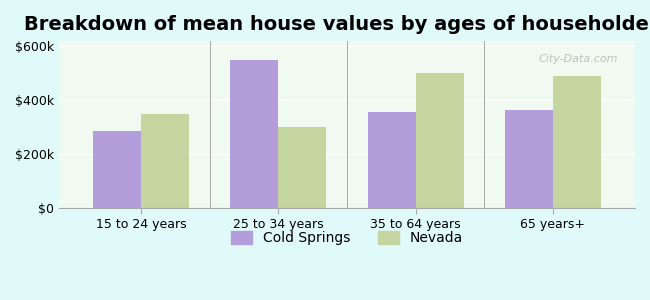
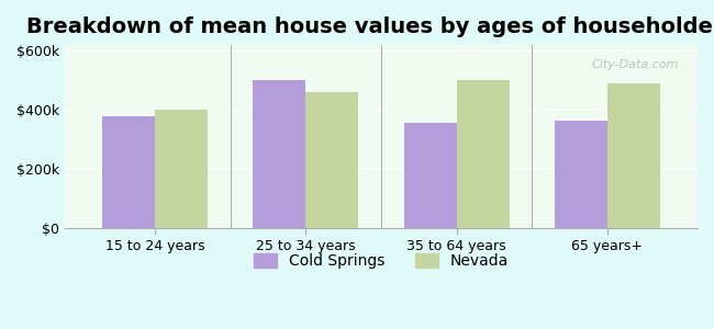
Cold Springs/15 to 24 years: $285k -> $380k
Nevada/15 to 24 years: $350k -> $400k
Cold Springs/25 to 34 years: $550k -> $500k
Nevada/25 to 34 years: $300k -> $460k
